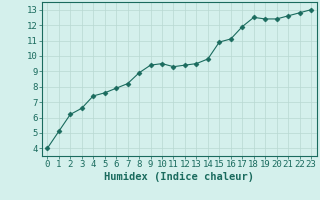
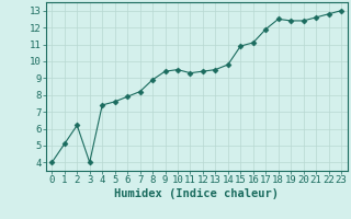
3: 6.6 -> 4.0
